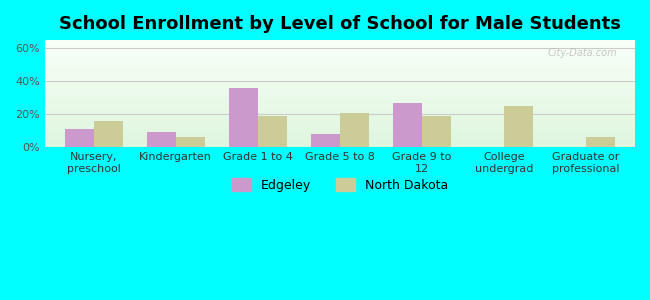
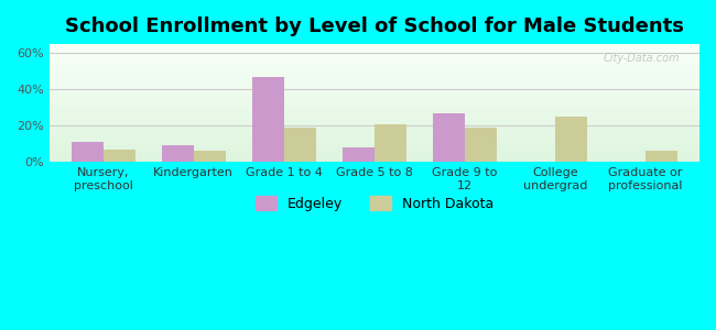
North Dakota/Nursery, preschool: 16% -> 7%
Edgeley/Grade 1 to 4: 36% -> 47%
